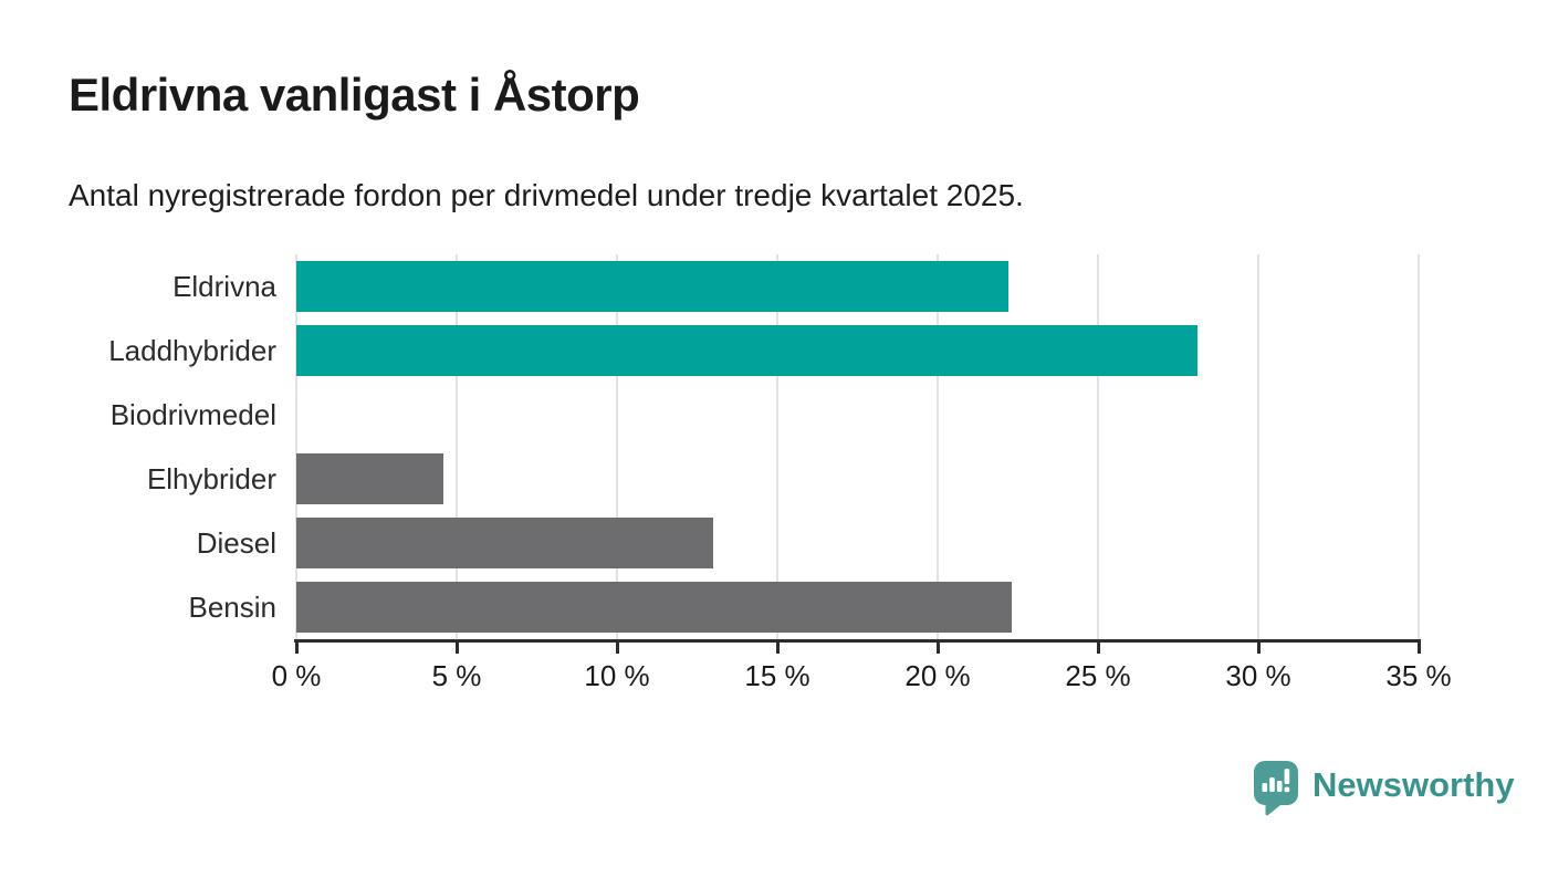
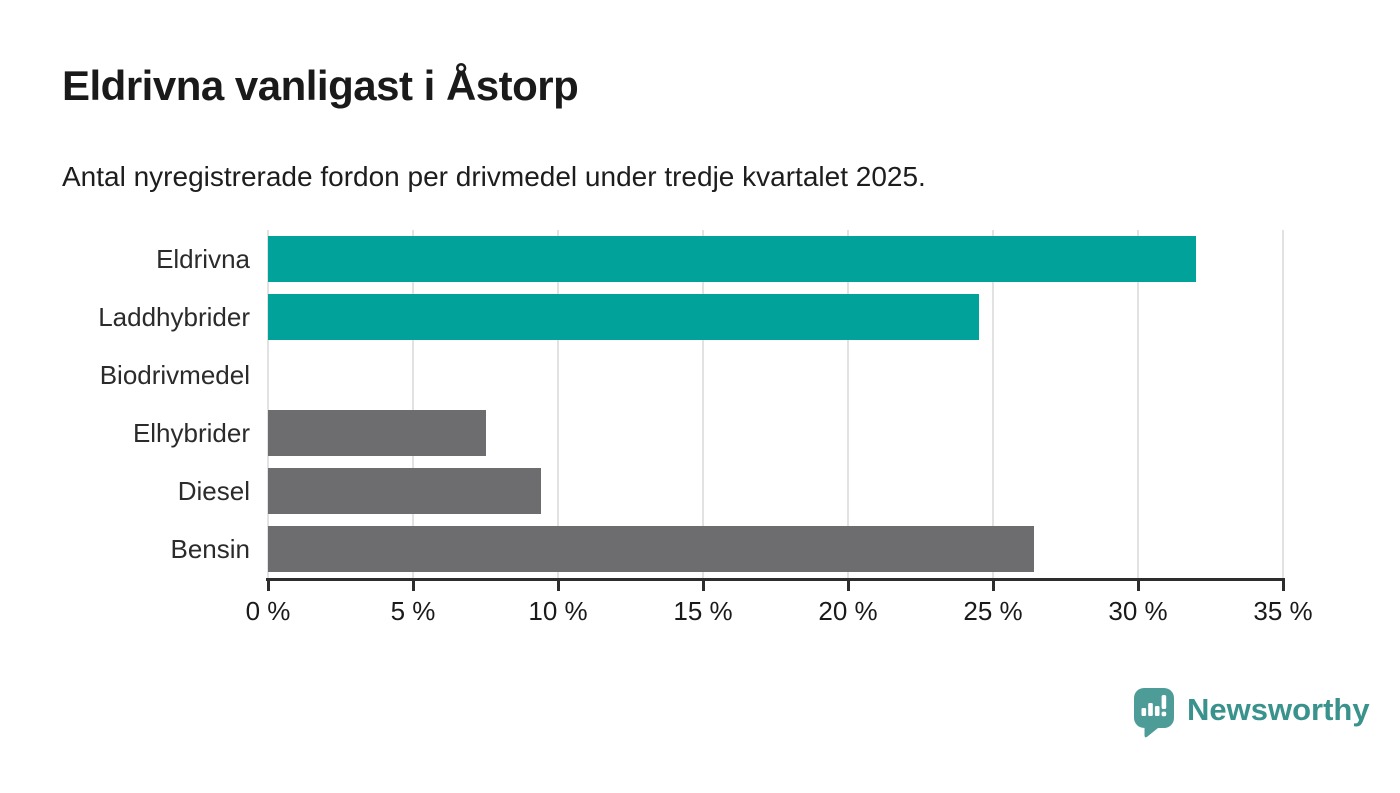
Eldrivna: 22.2% -> 32.0%
Laddhybrider: 28.1% -> 24.5%
Elhybrider: 4.6% -> 7.5%
Diesel: 13.0% -> 9.4%
Bensin: 22.3% -> 26.4%
